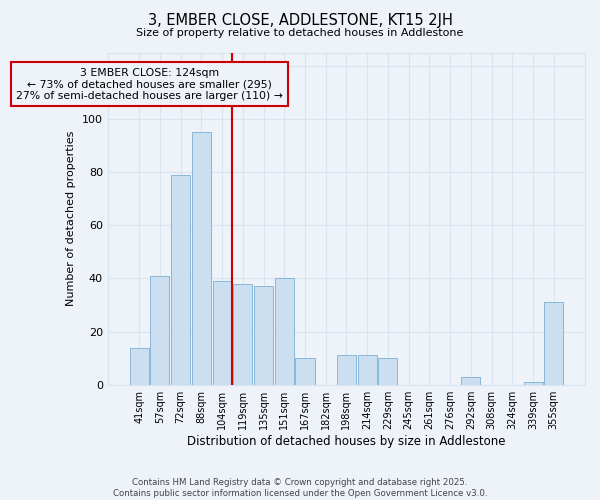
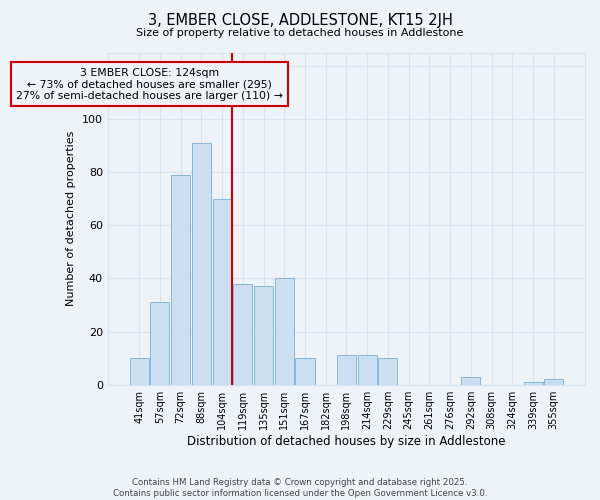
41sqm: 14 -> 10
57sqm: 41 -> 31
88sqm: 95 -> 91
104sqm: 39 -> 70
355sqm: 31 -> 2
